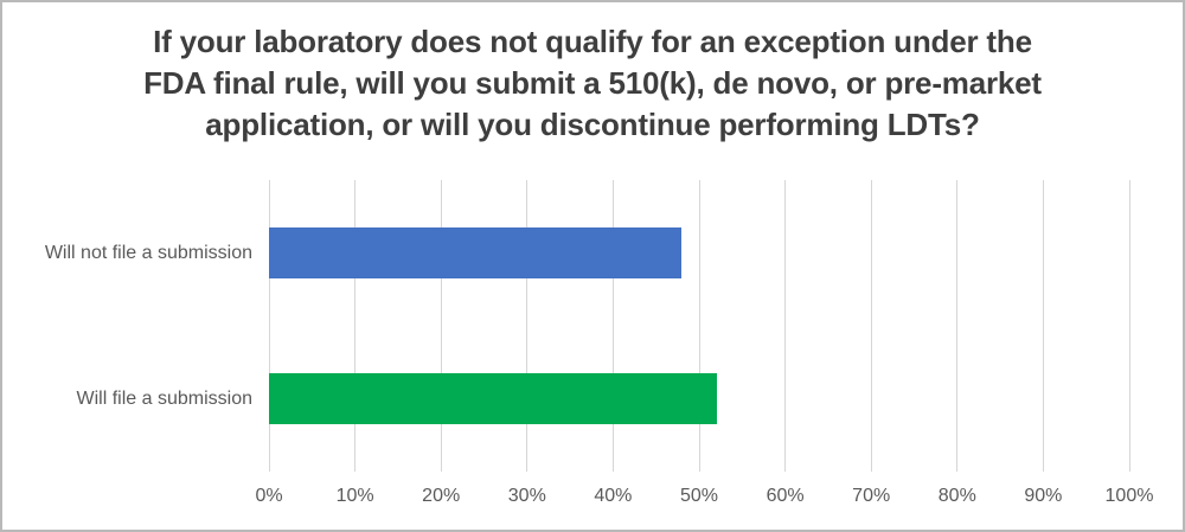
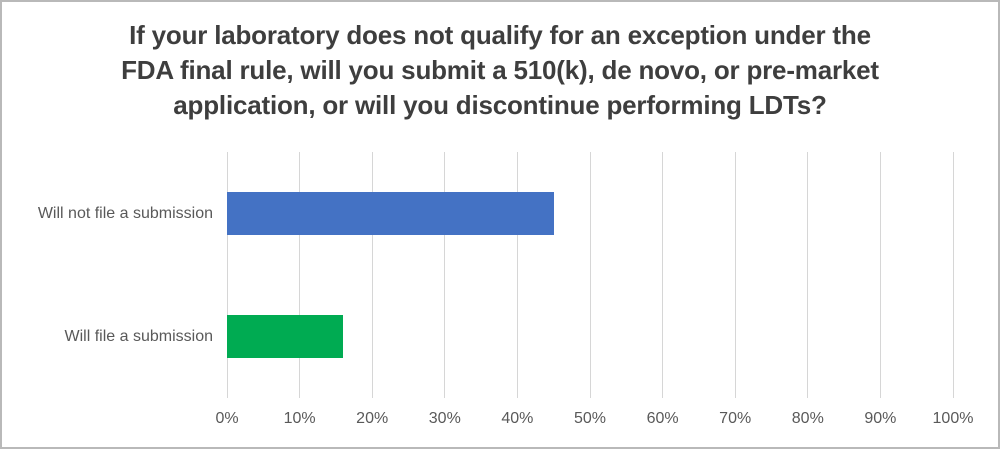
Will not file a submission: 48% -> 45%
Will file a submission: 52% -> 16%
